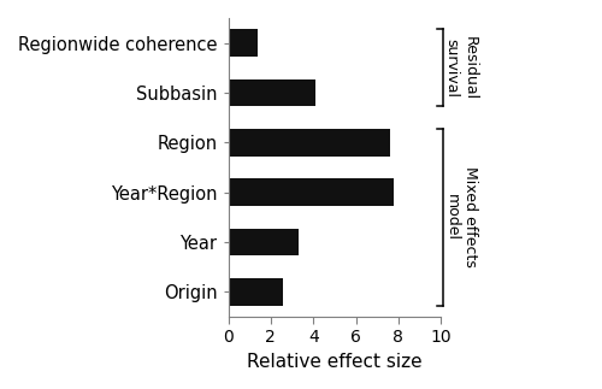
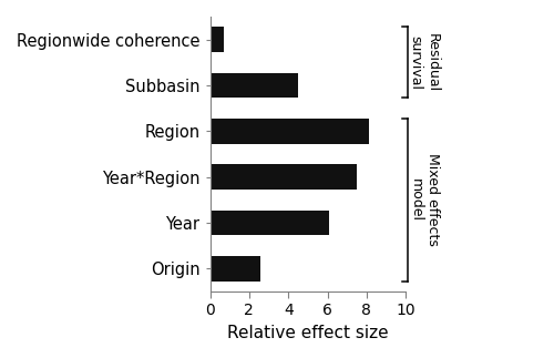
Regionwide coherence: 1.4 -> 0.7
Subbasin: 4.1 -> 4.5
Region: 7.6 -> 8.1
Year*Region: 7.8 -> 7.5
Year: 3.3 -> 6.1
